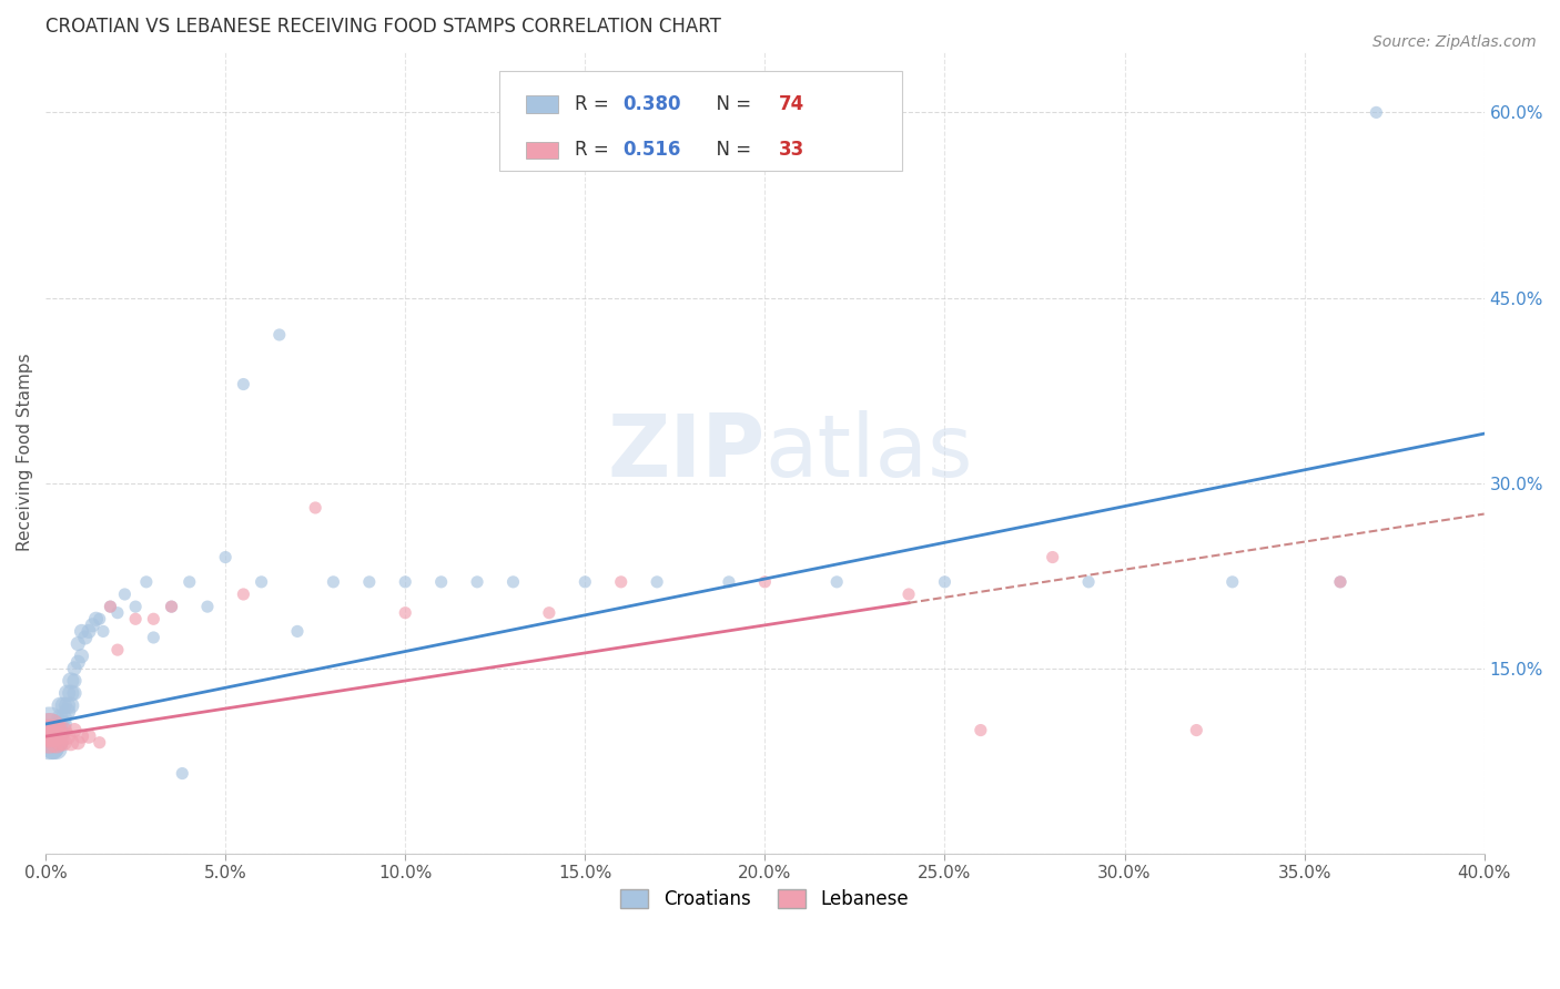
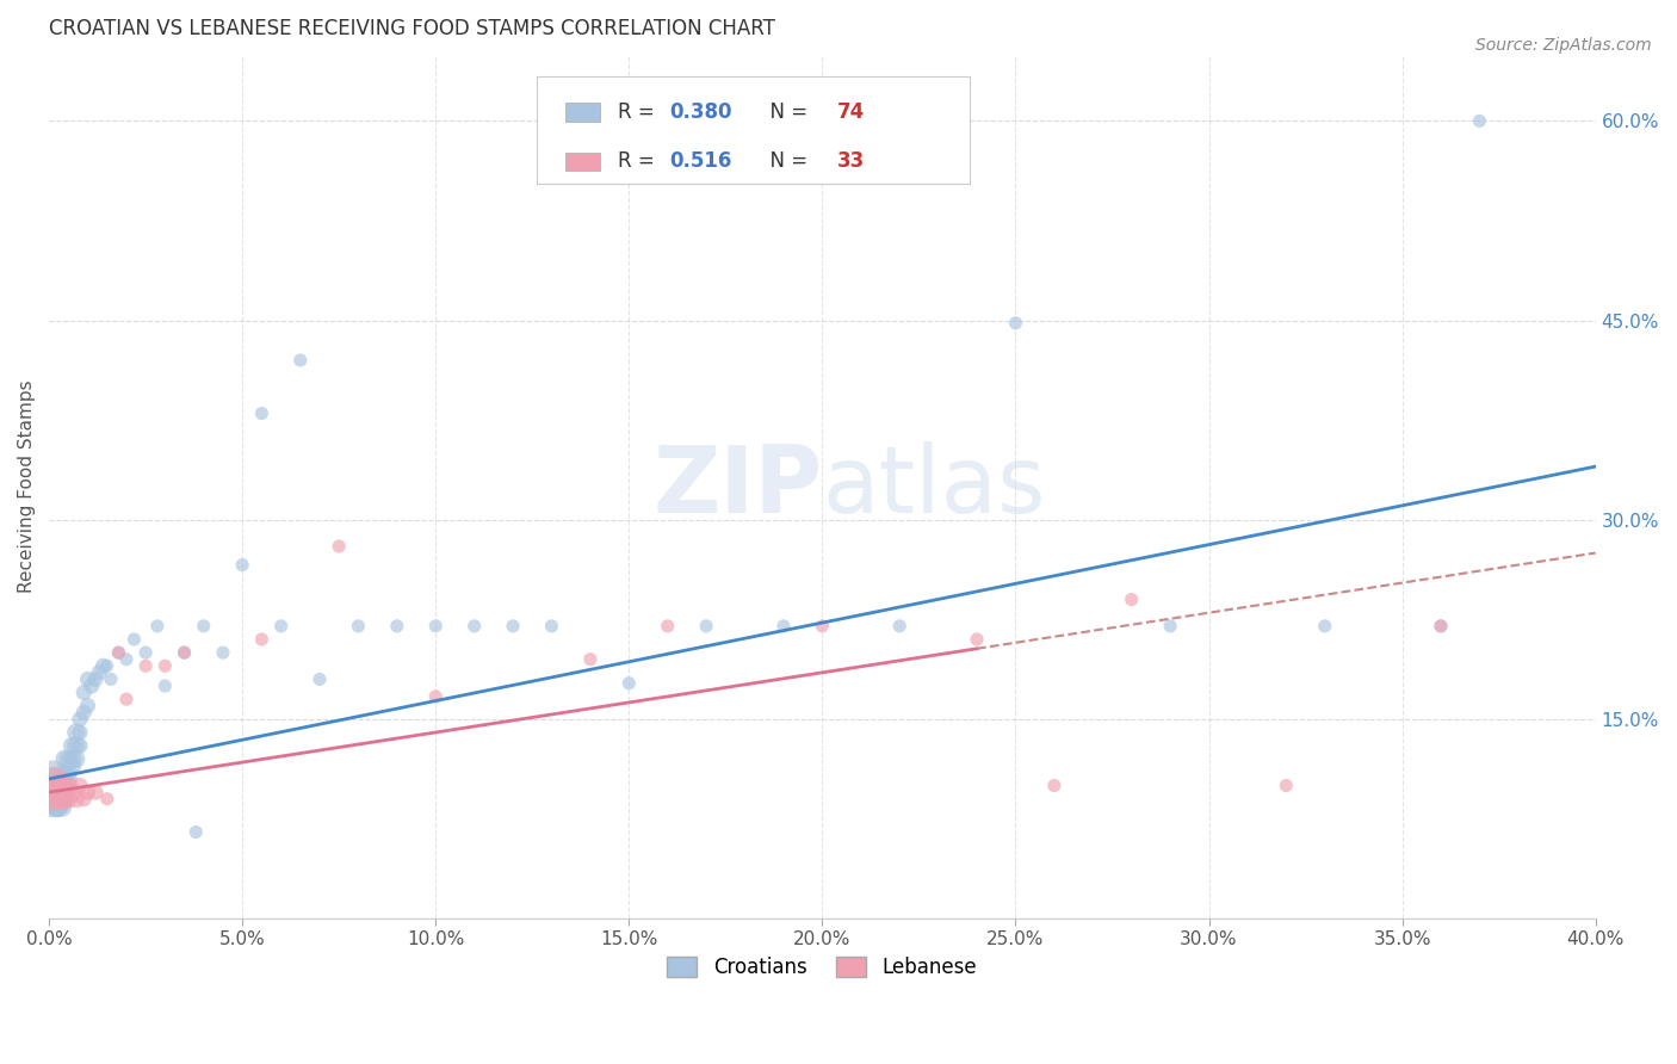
Croatians/5.0%: 24.0% -> 26.6%
Lebanese/10.0%: 19.5% -> 16.7%
Croatians/15.0%: 22.0% -> 17.7%
Croatians/25.0%: 22.0% -> 44.8%
